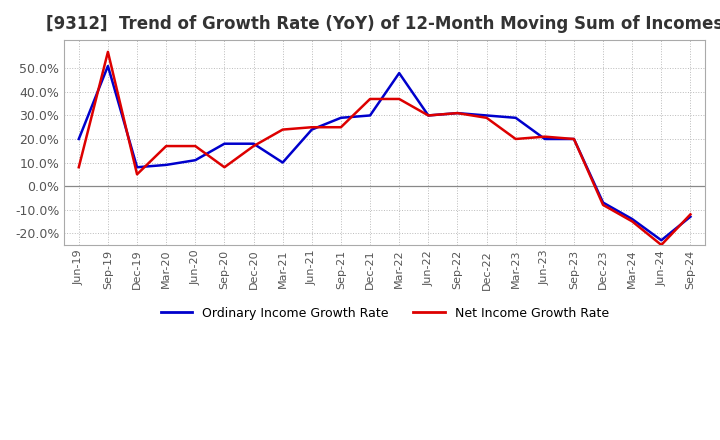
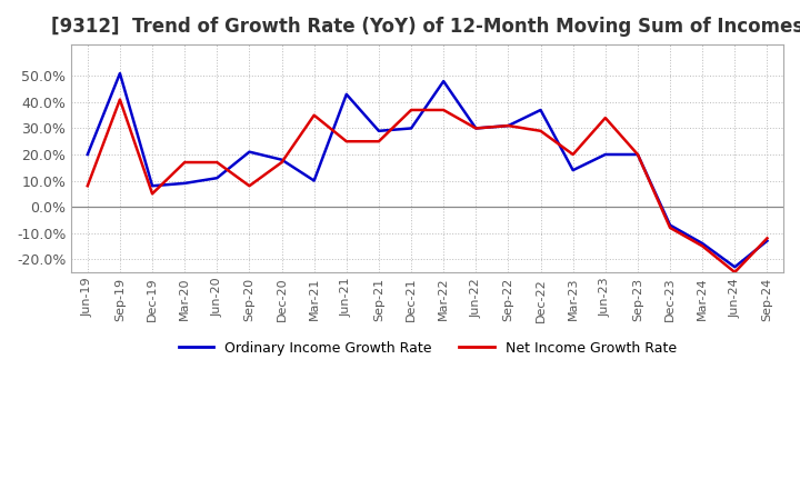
Net Income Growth Rate/Sep-19: 57% -> 41%
Ordinary Income Growth Rate/Sep-20: 18% -> 21%
Net Income Growth Rate/Mar-21: 24% -> 35%
Ordinary Income Growth Rate/Jun-21: 24% -> 43%
Ordinary Income Growth Rate/Dec-22: 30% -> 37%
Ordinary Income Growth Rate/Mar-23: 29% -> 14%
Net Income Growth Rate/Jun-23: 21% -> 34%
